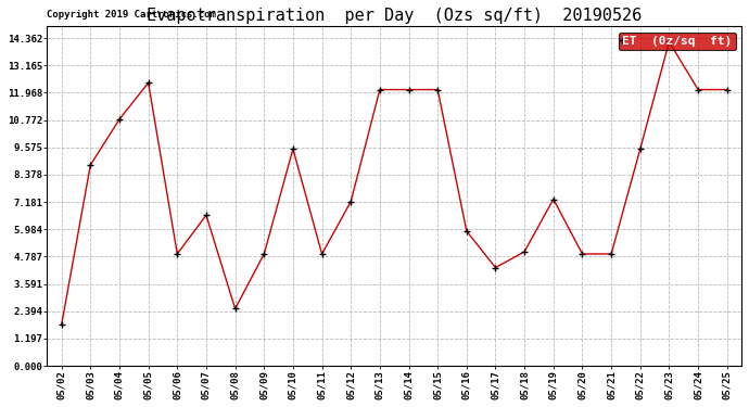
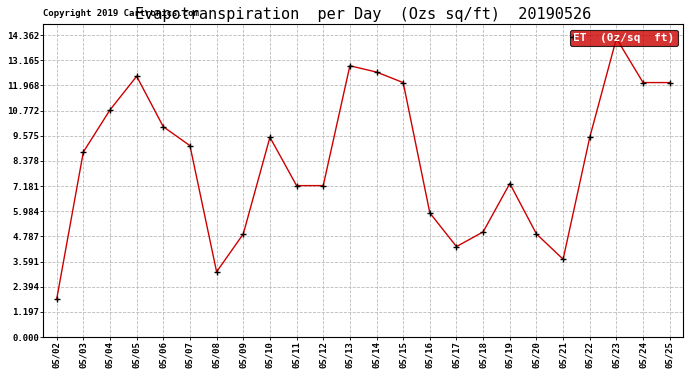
05/06: 4.9 -> 10.0
05/07: 6.6 -> 9.1
05/08: 2.5 -> 3.1
05/11: 4.9 -> 7.2
05/13: 12.1 -> 12.9
05/14: 12.1 -> 12.6
05/21: 4.9 -> 3.7
